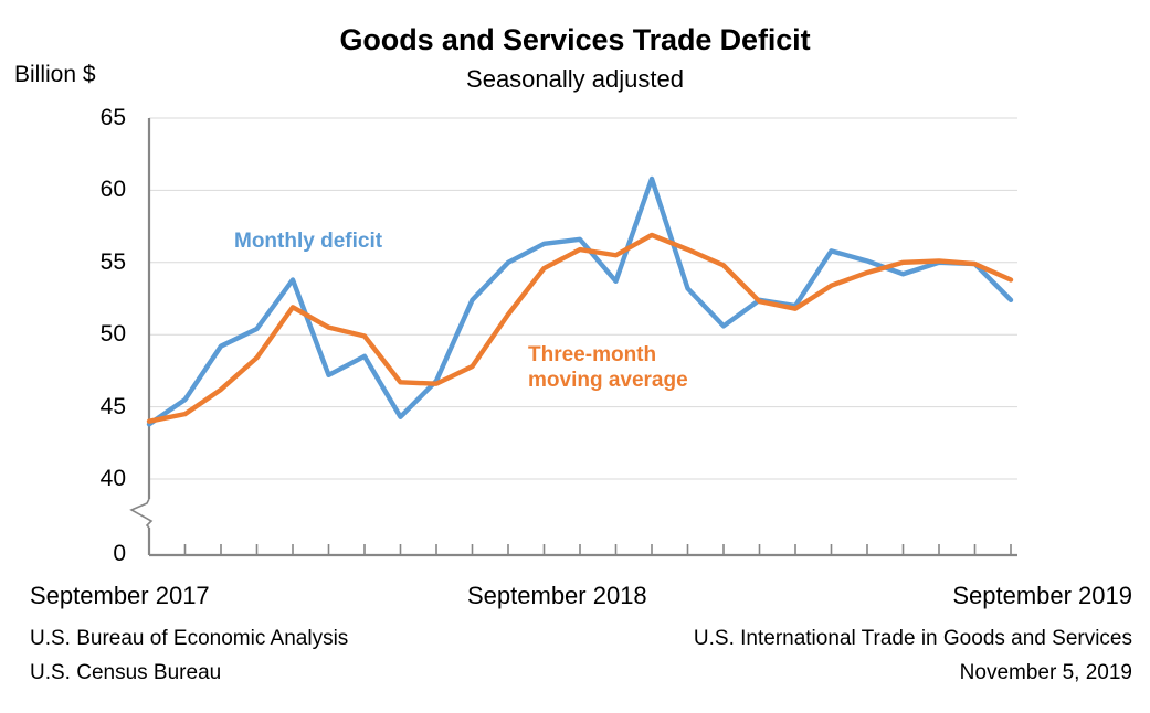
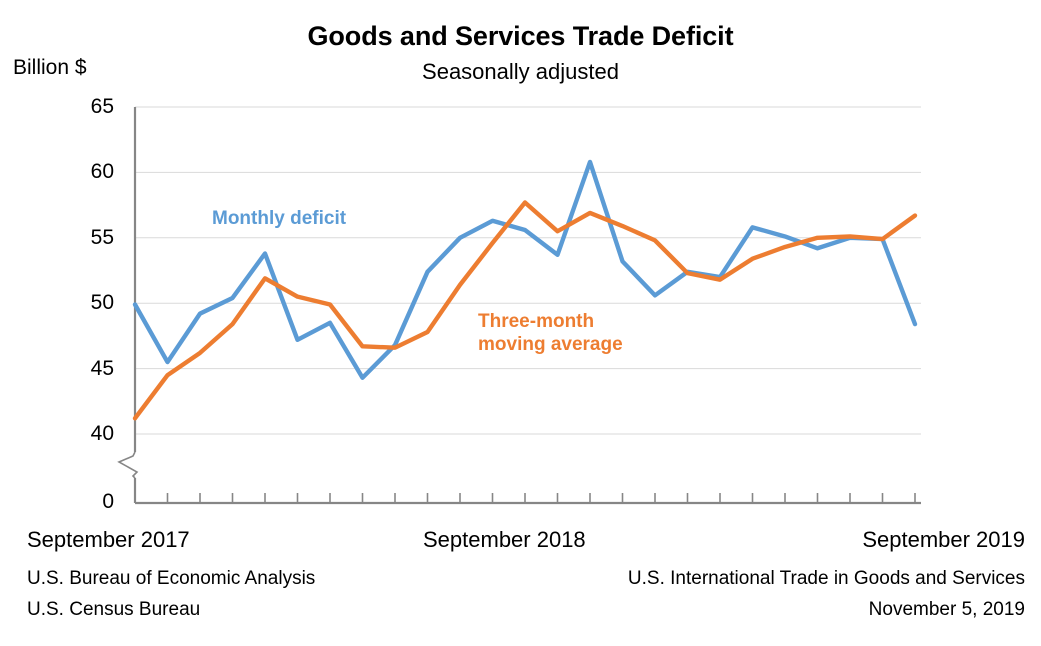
Monthly deficit/September 2017: 43.8 -> 49.9
Three-month moving average/September 2017: 44.0 -> 41.2
Monthly deficit/September 2018: 56.6 -> 55.6
Three-month moving average/September 2018: 55.9 -> 57.7
Monthly deficit/September 2019: 52.4 -> 48.4
Three-month moving average/September 2019: 53.8 -> 56.7
